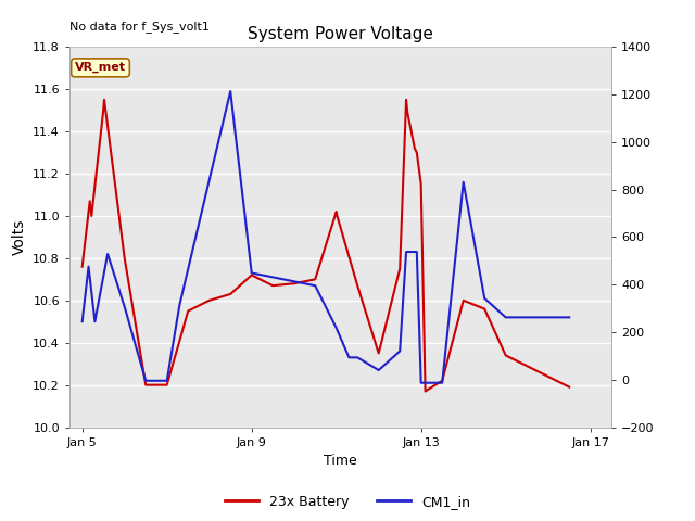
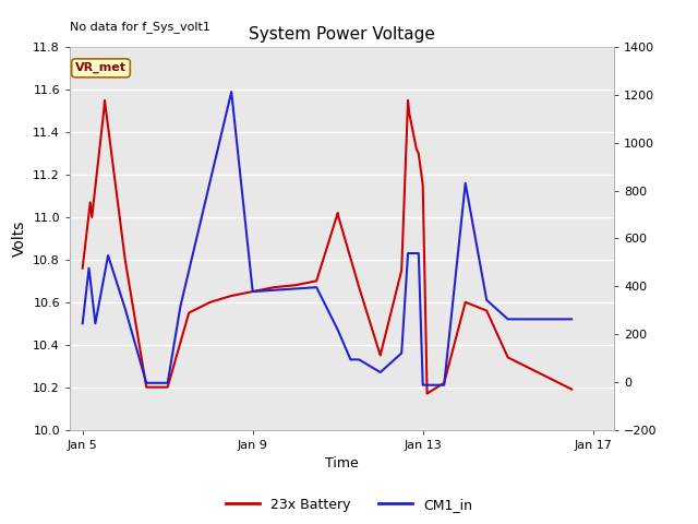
23x Battery/Jan 9: 10.72 -> 10.65
CM1_in/Jan 9: 10.73 -> 10.65
